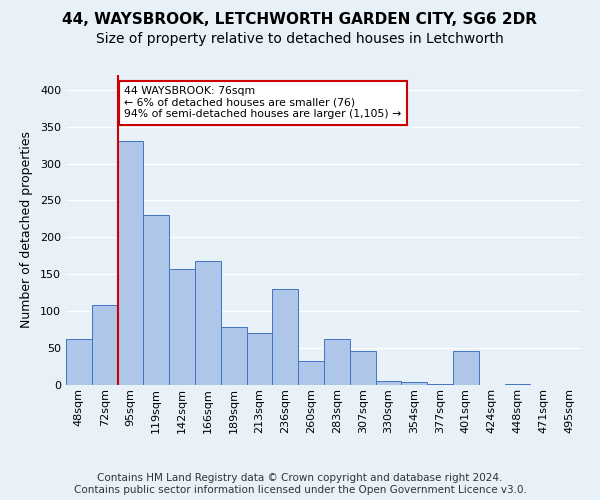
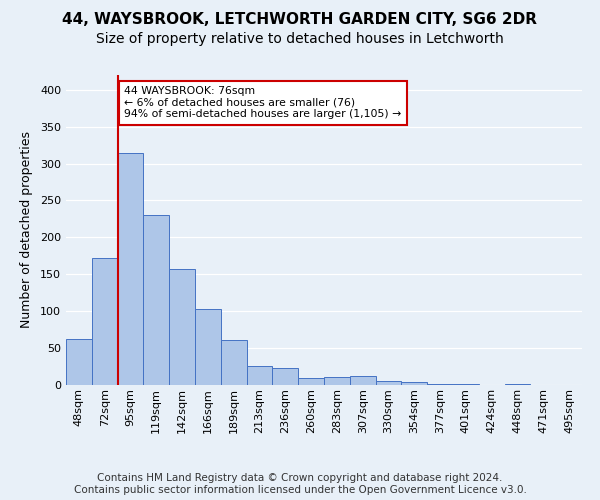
72sqm: 108 -> 172
95sqm: 330 -> 314
166sqm: 168 -> 103
189sqm: 78 -> 61
213sqm: 70 -> 26
236sqm: 130 -> 23
260sqm: 32 -> 10
283sqm: 62 -> 11
307sqm: 46 -> 12
401sqm: 46 -> 1
